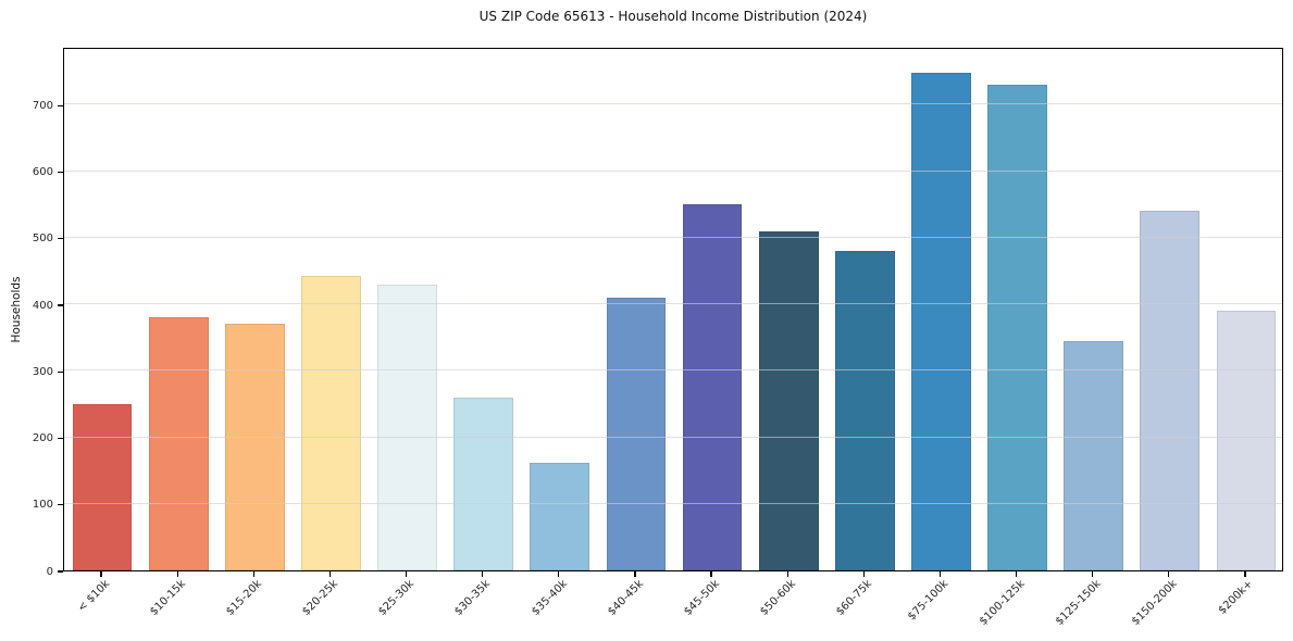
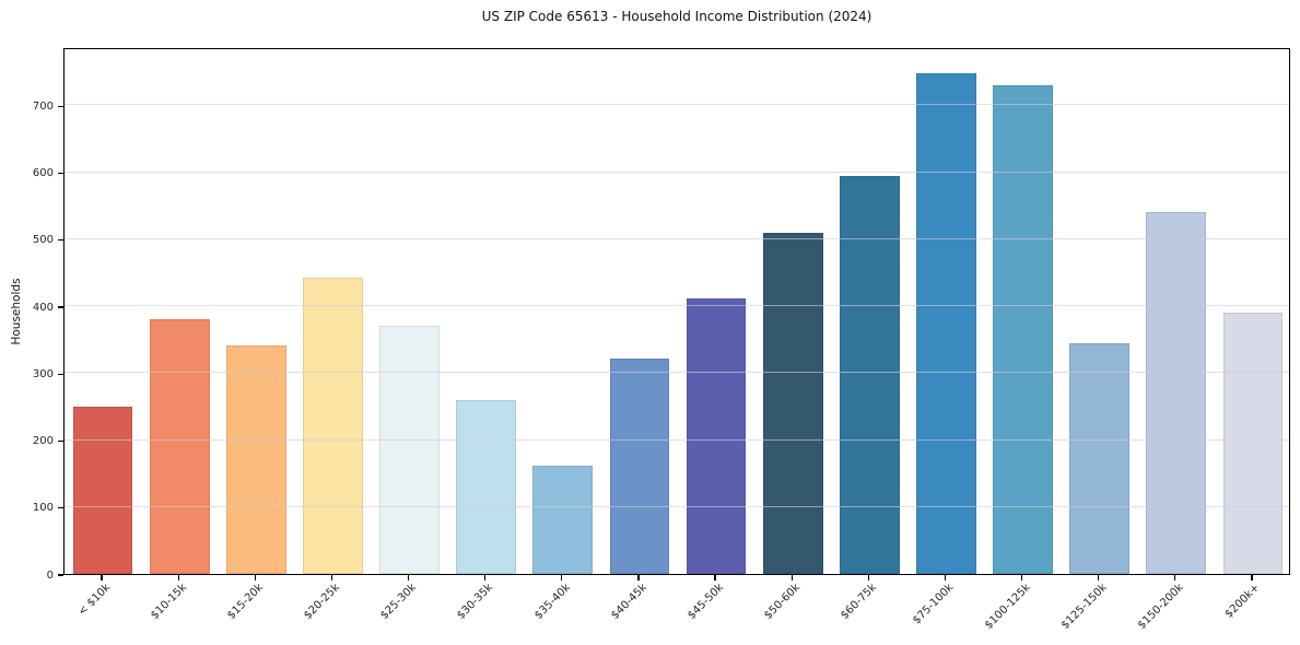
$15-20k: 370 -> 340
$25-30k: 430 -> 370
$40-45k: 410 -> 320
$45-50k: 550 -> 410
$60-75k: 480 -> 600
